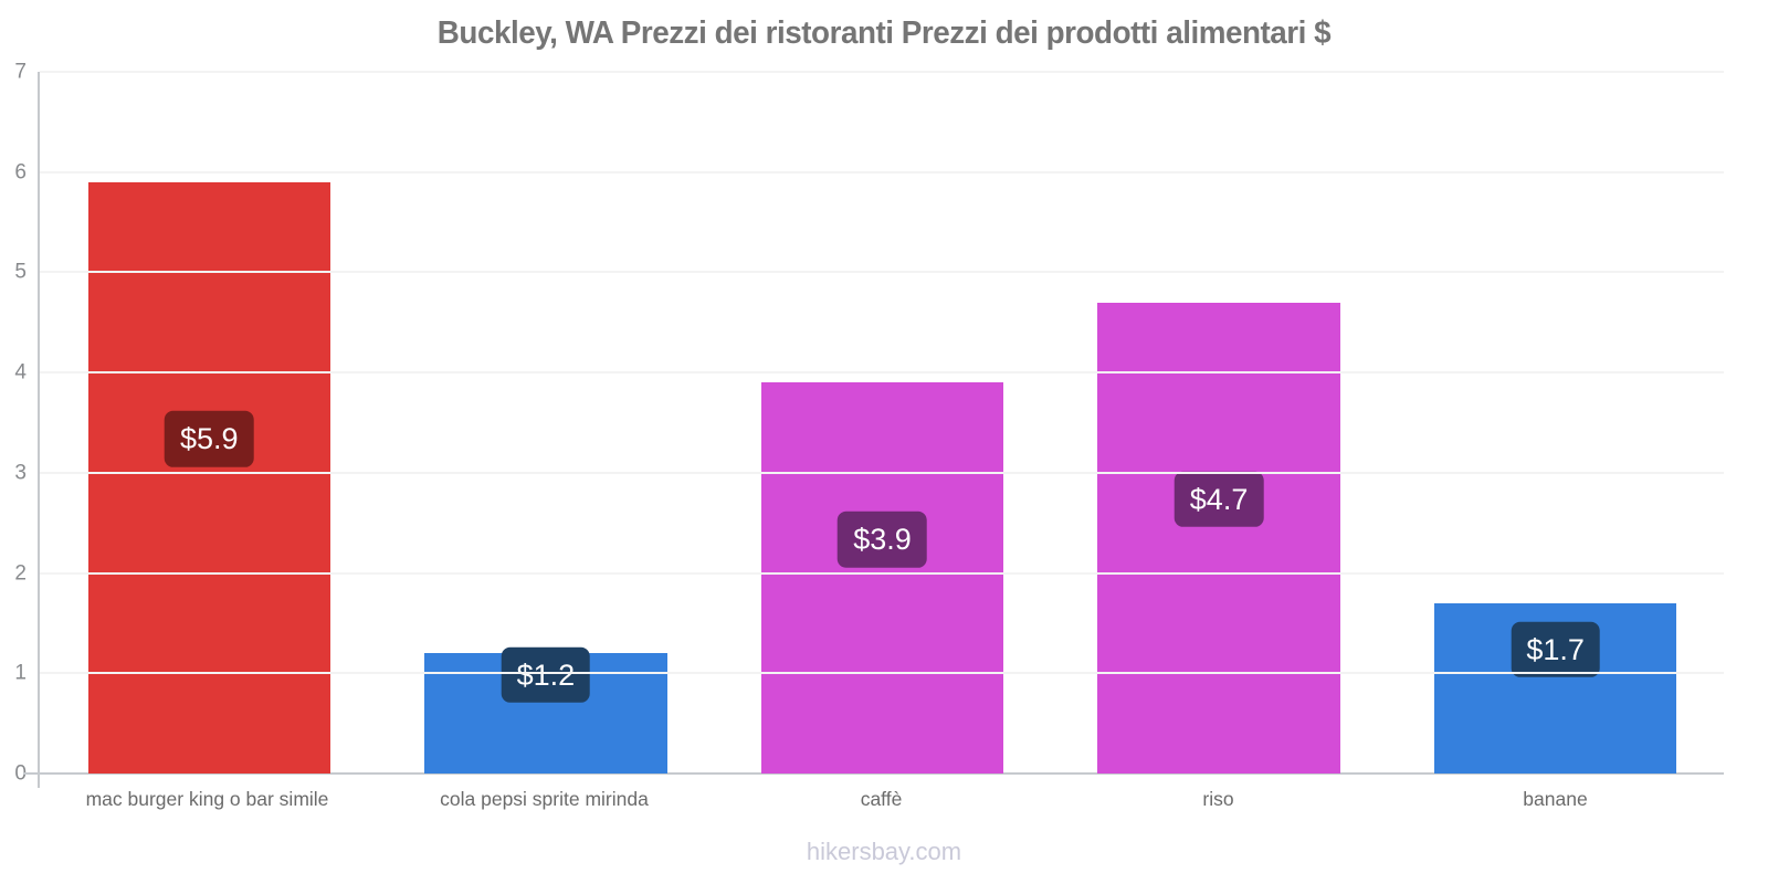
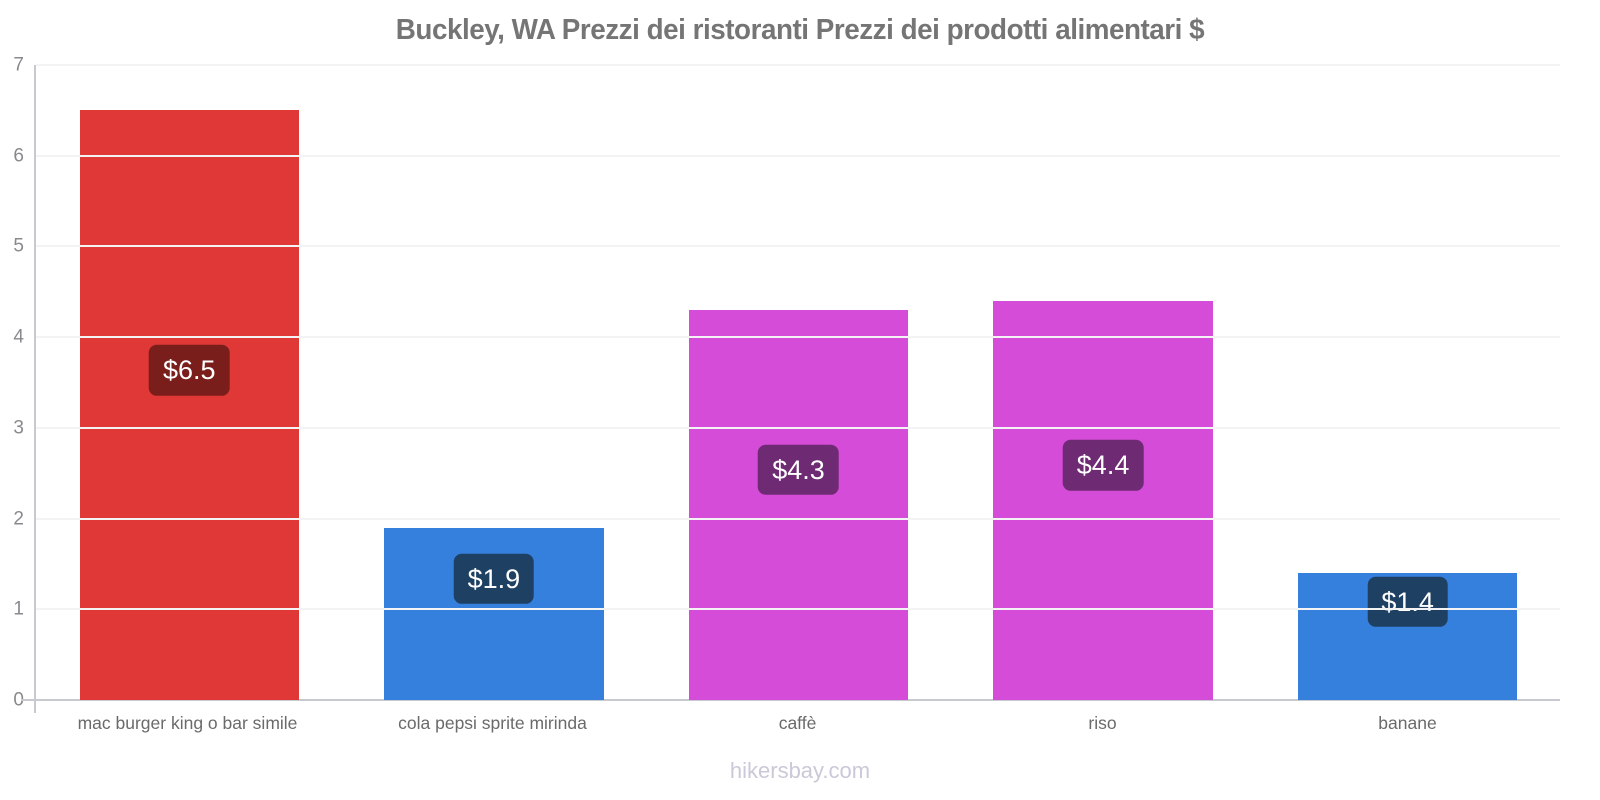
mac burger king o bar simile: $5.9 -> $6.5
cola pepsi sprite mirinda: $1.2 -> $1.9
caffè: $3.9 -> $4.3
riso: $4.7 -> $4.4
banane: $1.7 -> $1.4
